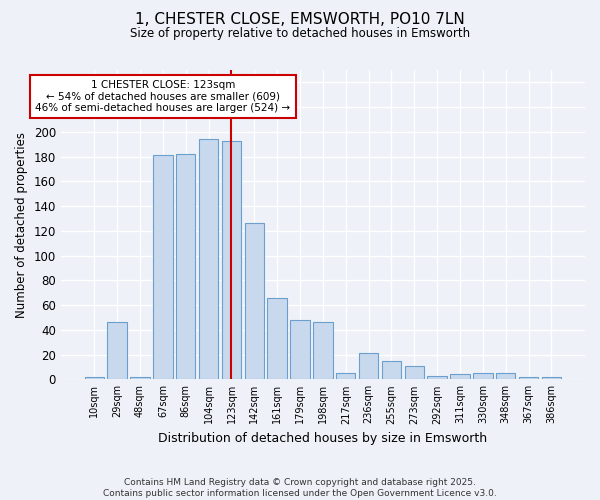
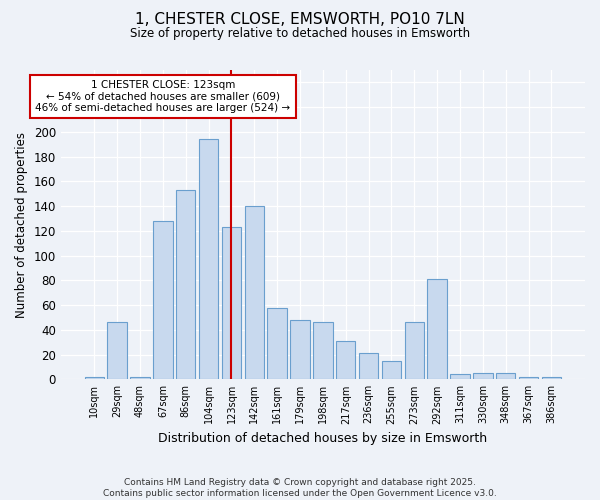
67sqm: 181 -> 128
86sqm: 182 -> 153
123sqm: 193 -> 123
142sqm: 126 -> 140
161sqm: 66 -> 58
217sqm: 5 -> 31
273sqm: 11 -> 46
292sqm: 3 -> 81
